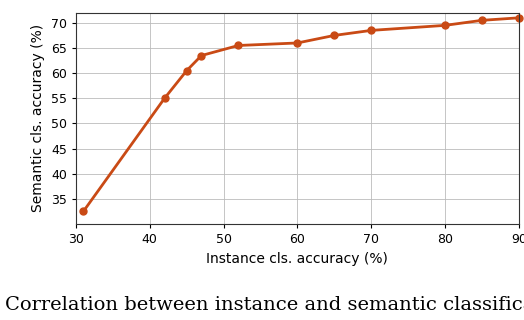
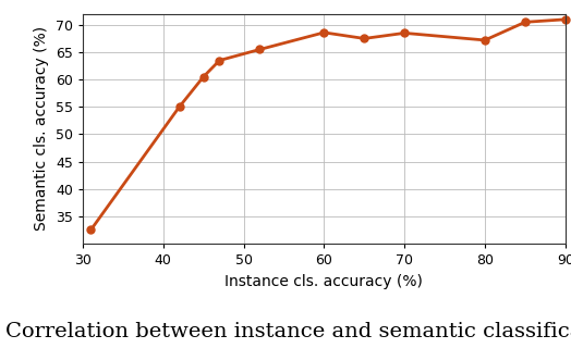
60: 66.0 -> 68.6
80: 69.5 -> 67.2
